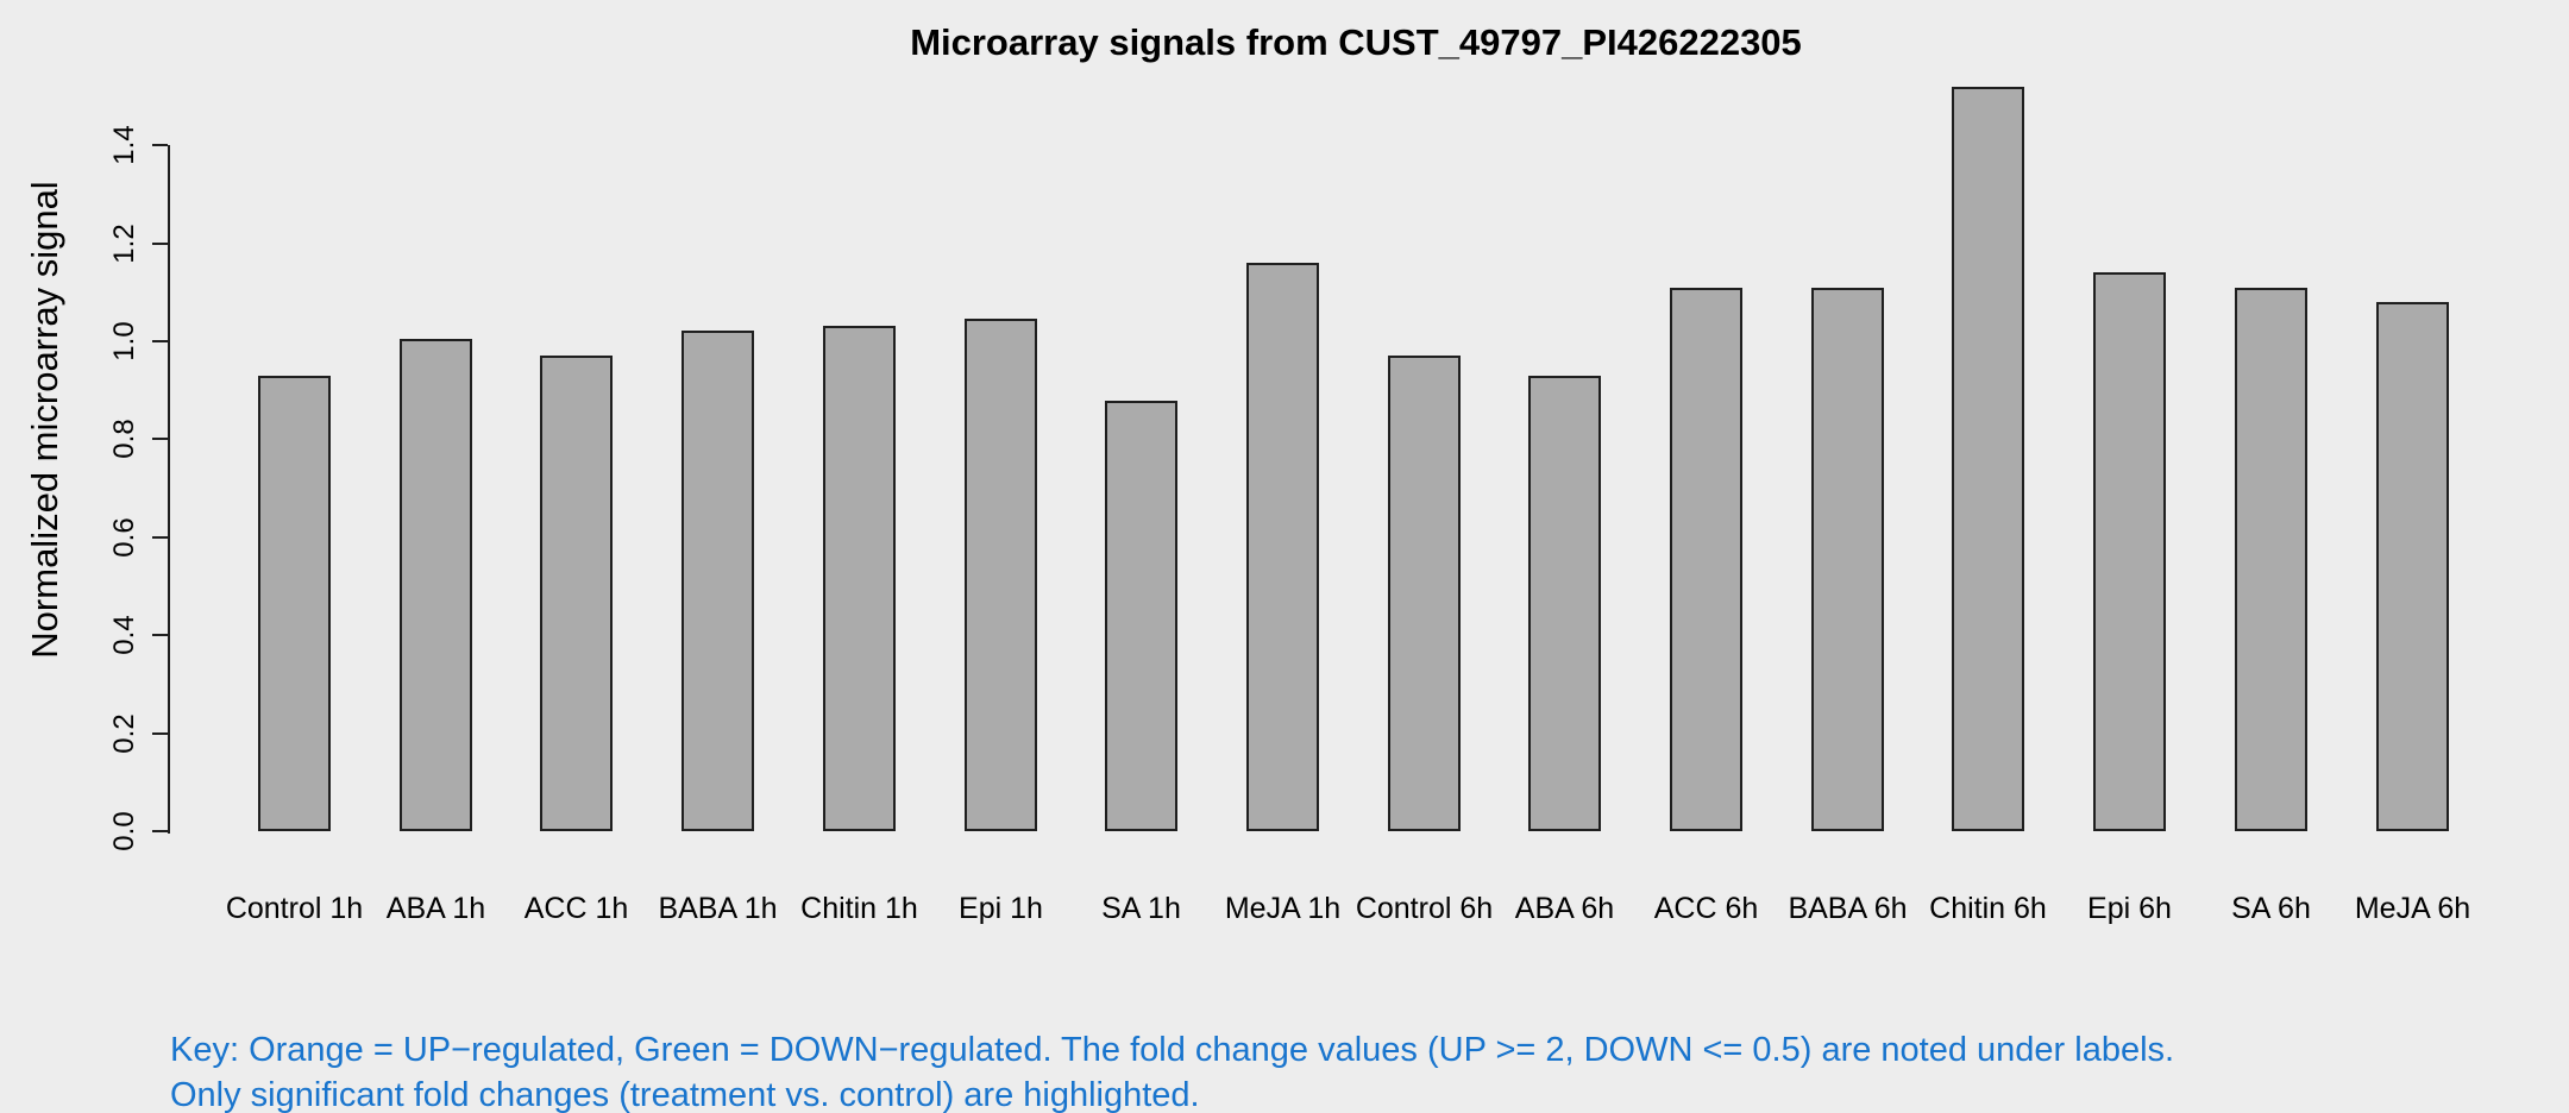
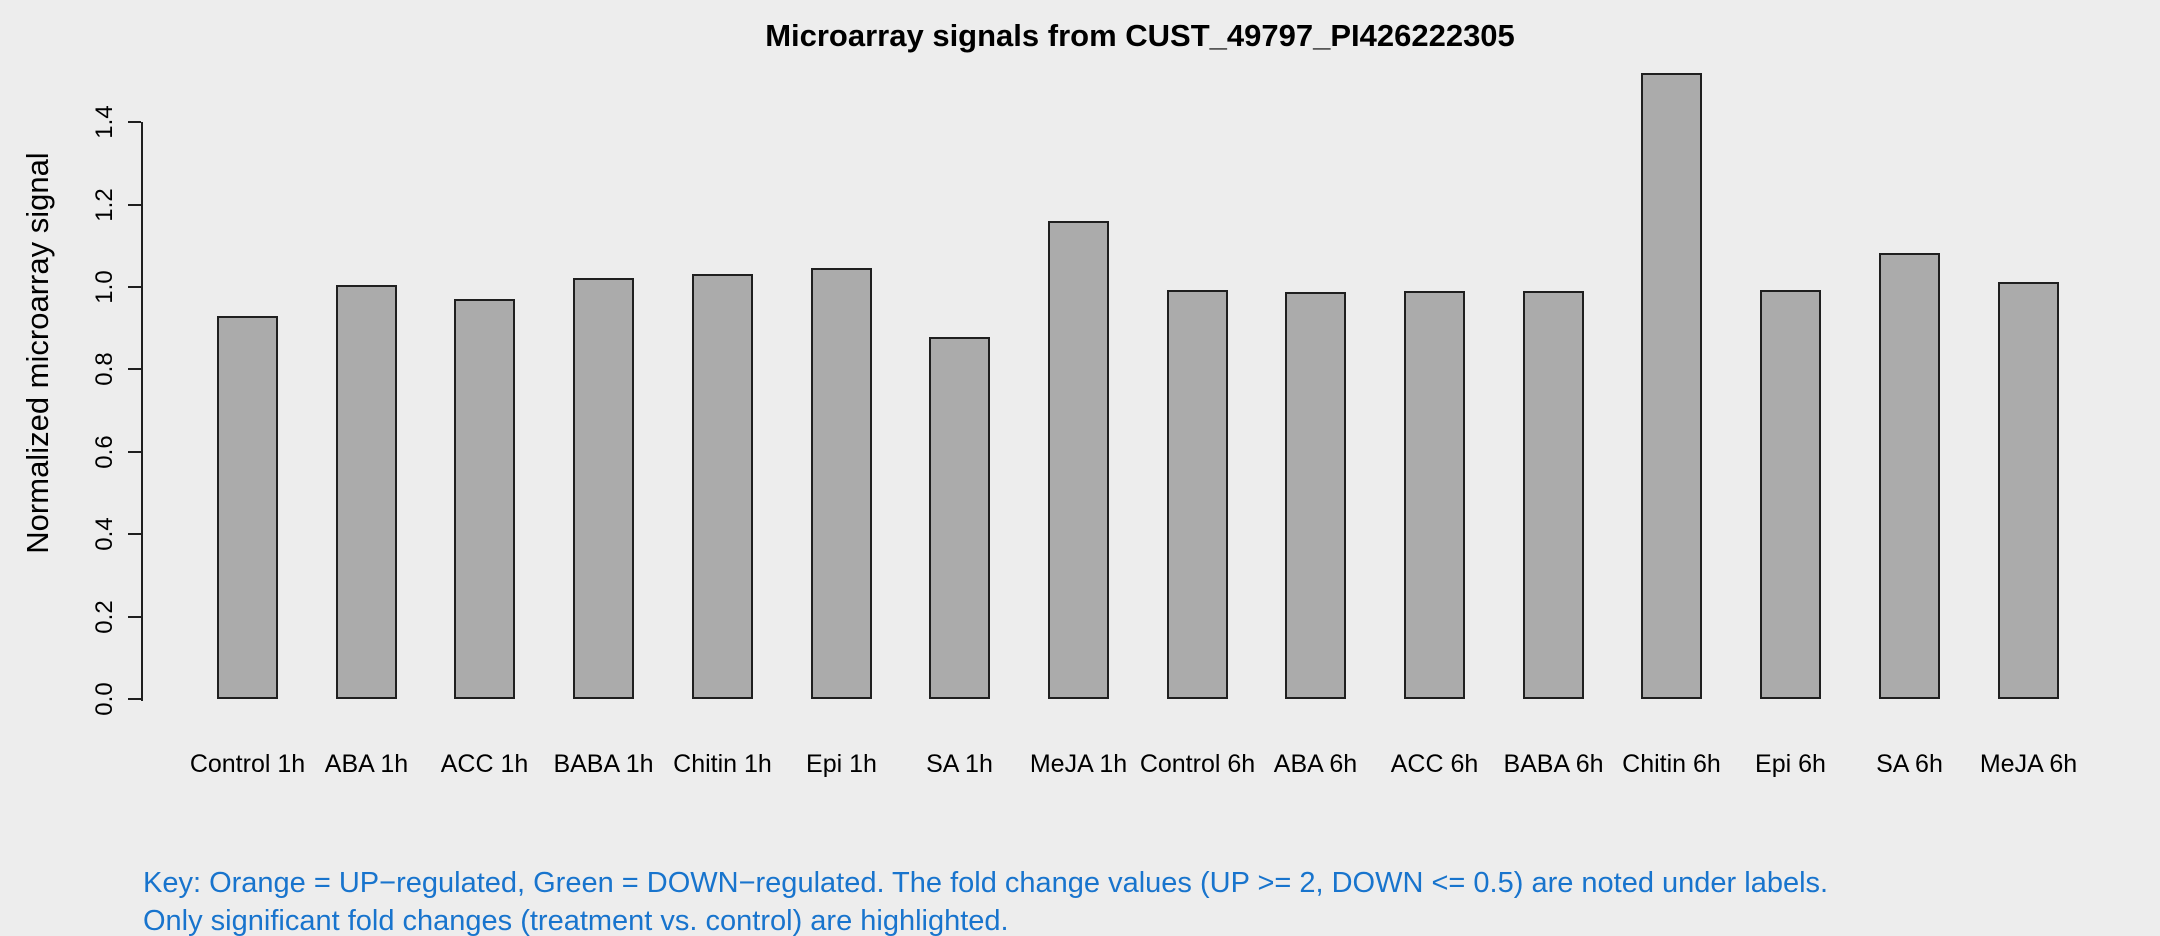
Control 6h: 0.97 -> 0.99
ABA 6h: 0.93 -> 0.99
ACC 6h: 1.11 -> 0.99
BABA 6h: 1.11 -> 0.99
Epi 6h: 1.14 -> 0.99
SA 6h: 1.11 -> 1.08
MeJA 6h: 1.08 -> 1.01
